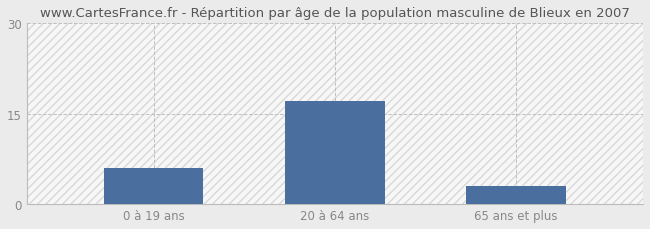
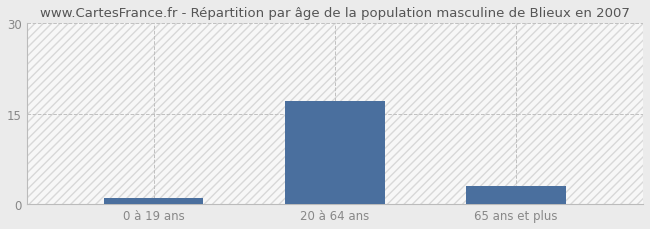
0 à 19 ans: 6 -> 1
